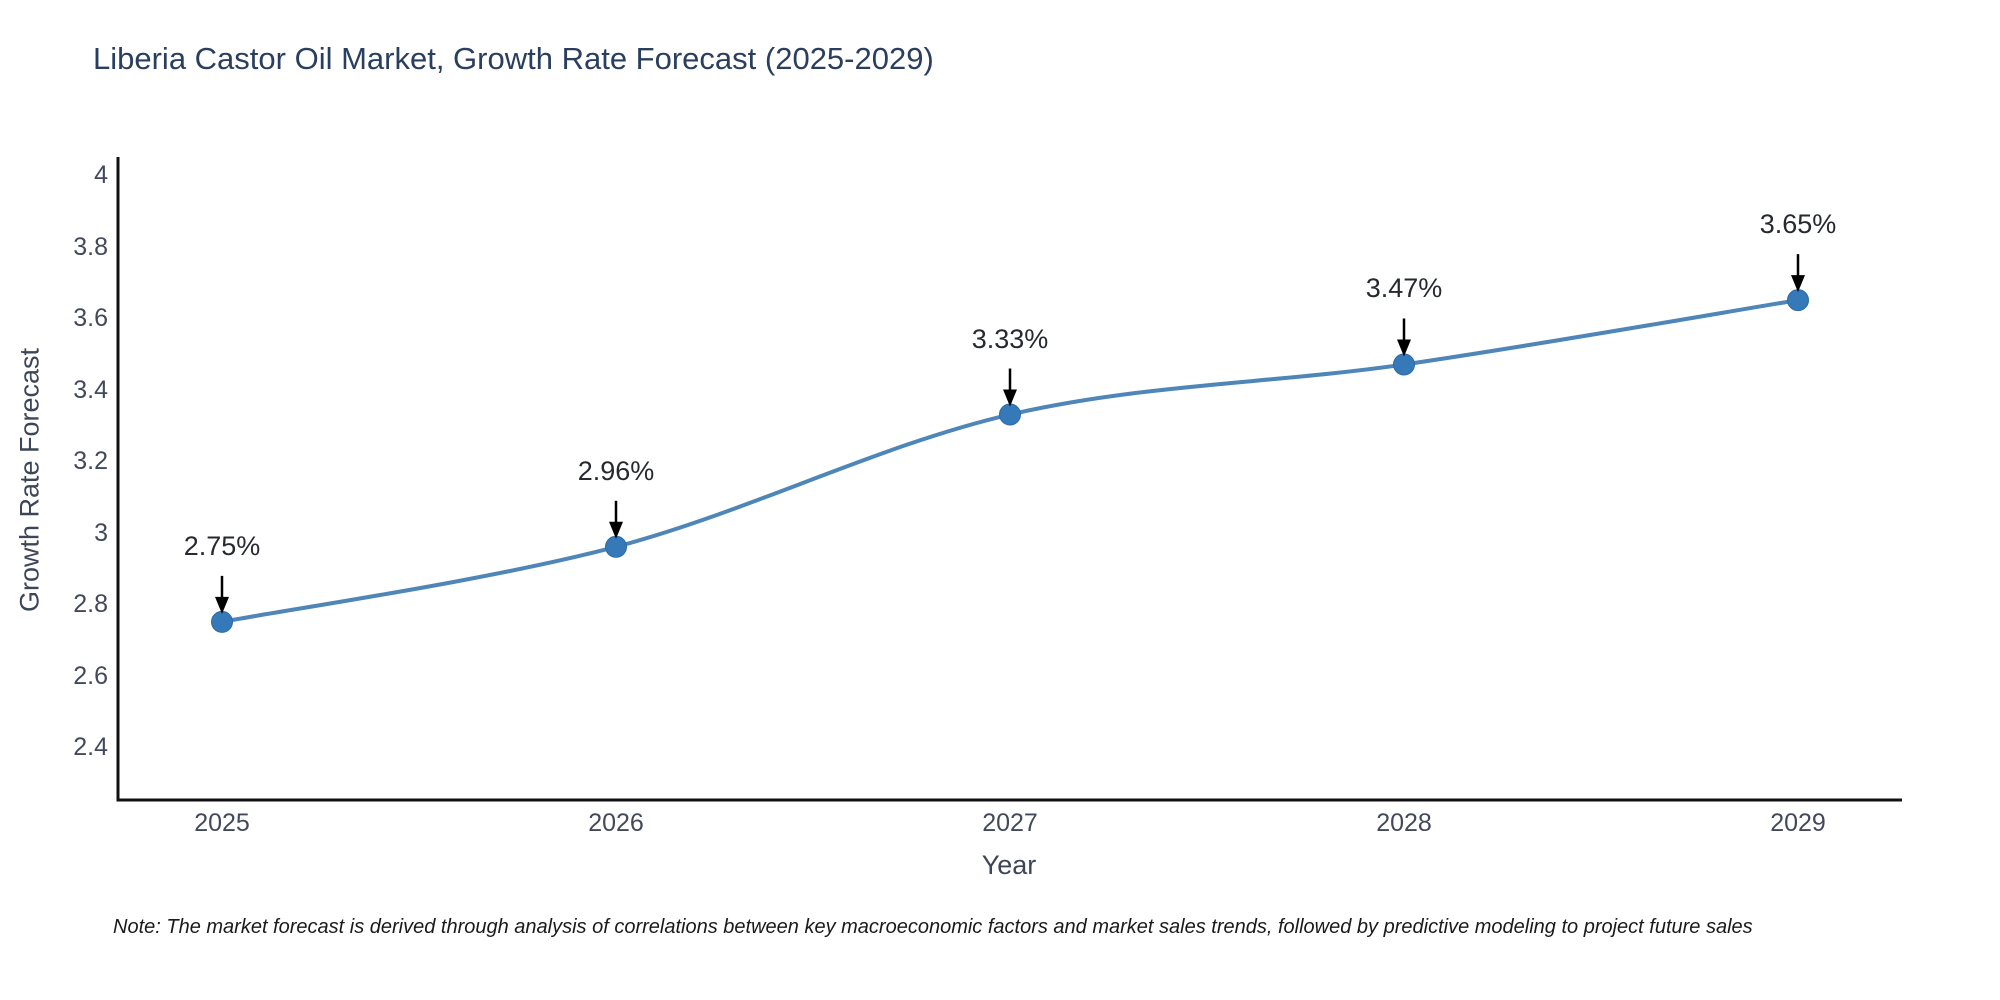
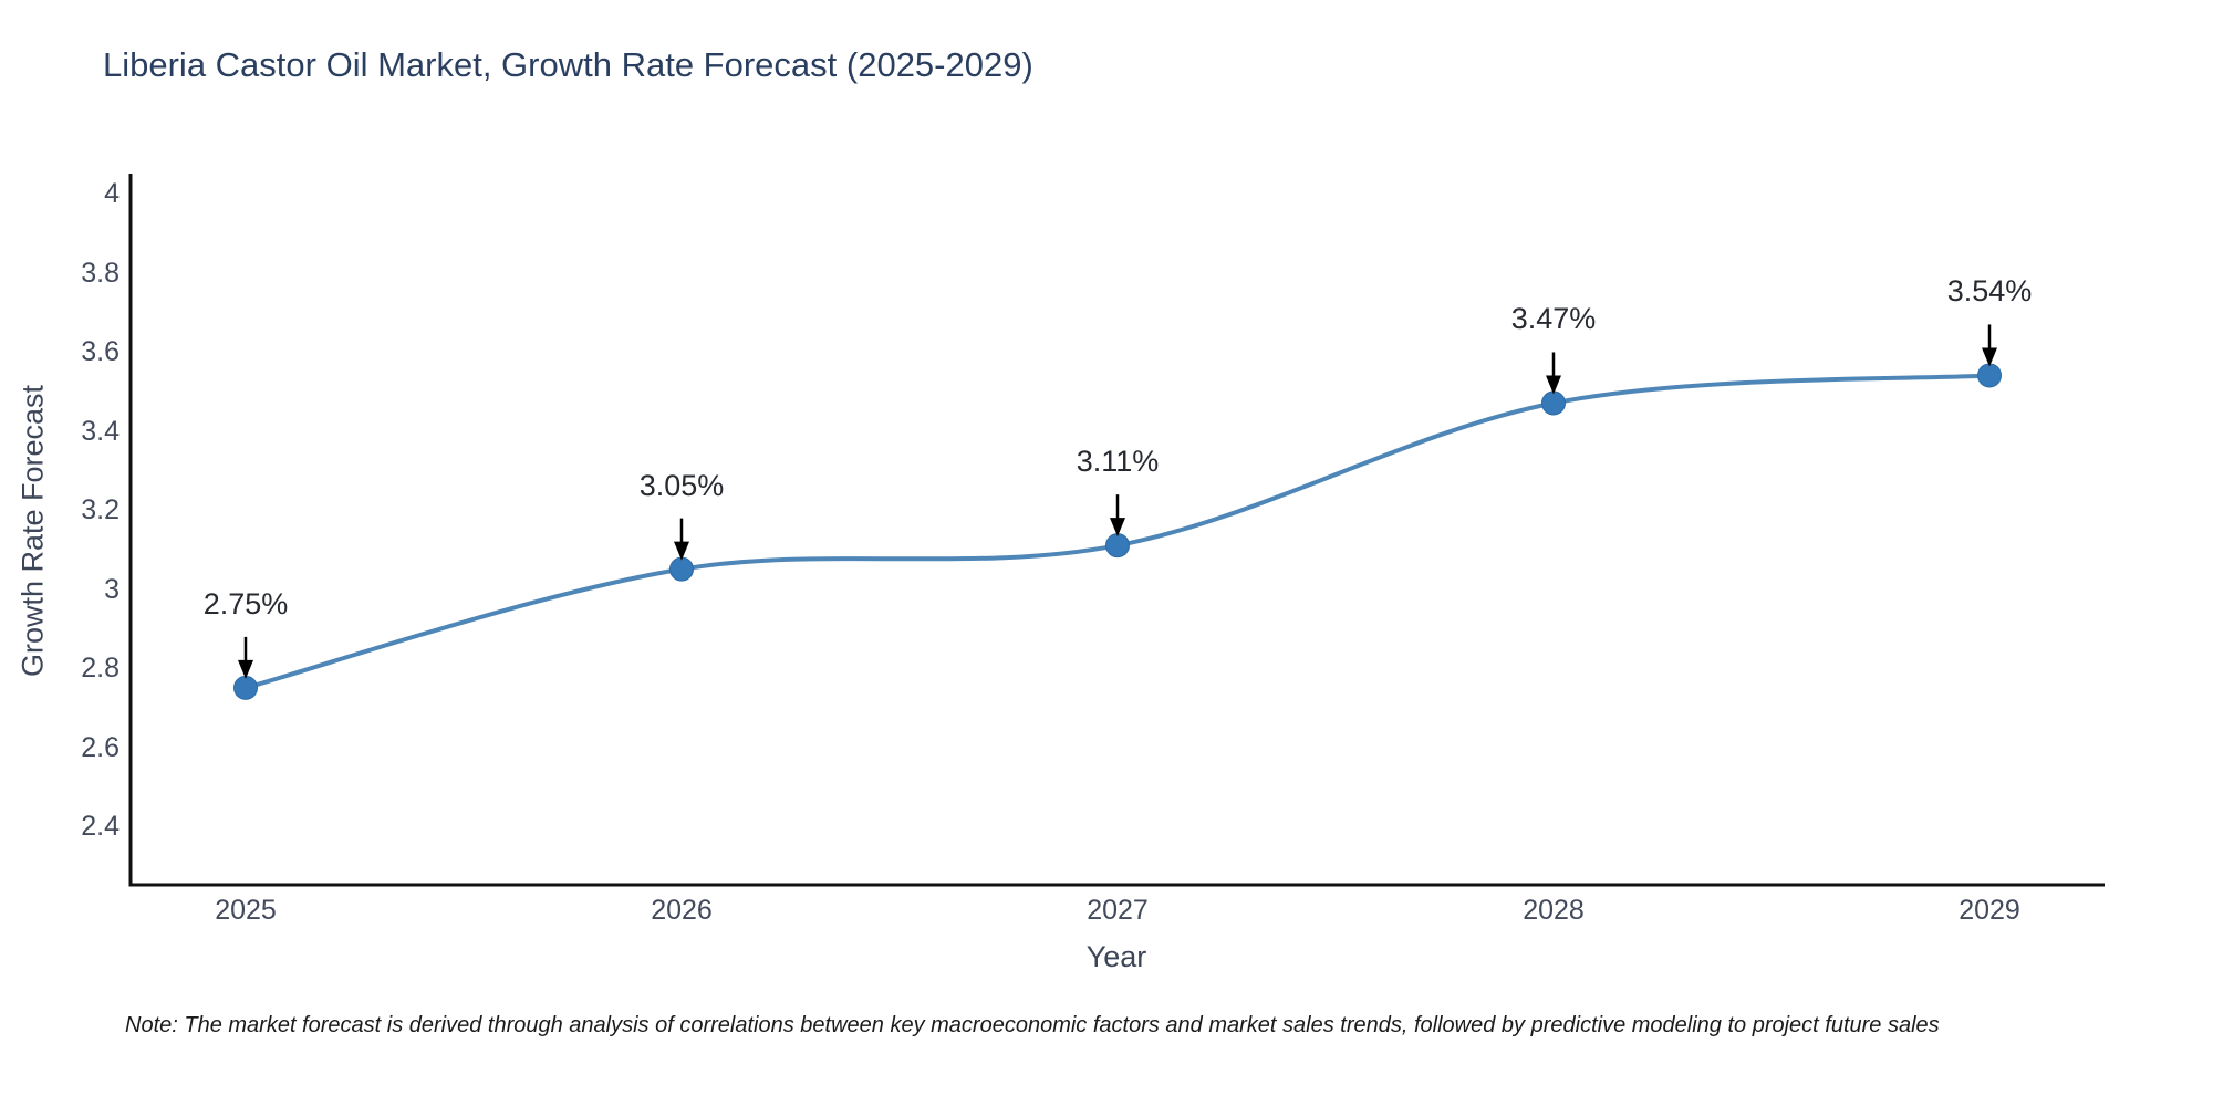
2026: 2.96% -> 3.05%
2027: 3.33% -> 3.11%
2029: 3.65% -> 3.54%
